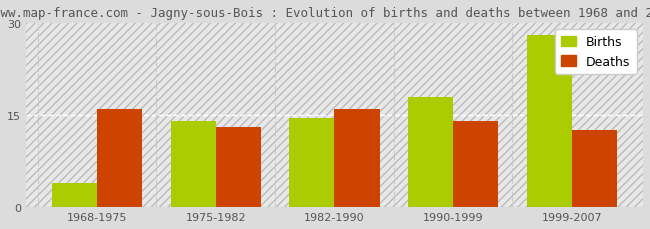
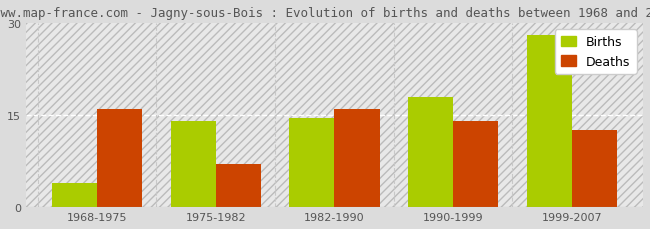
Deaths/1975-1982: 13.0 -> 7.0
